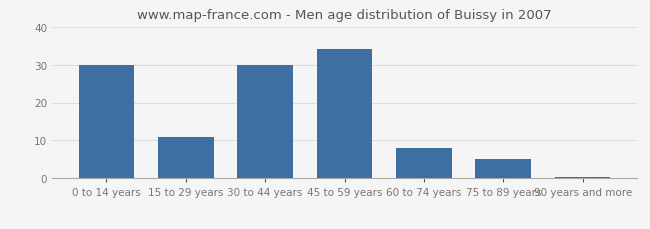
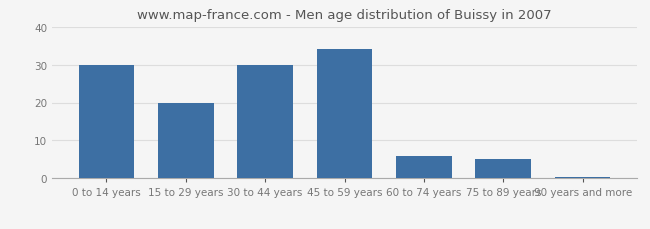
15 to 29 years: 11.0 -> 20.0
60 to 74 years: 8.0 -> 6.0
